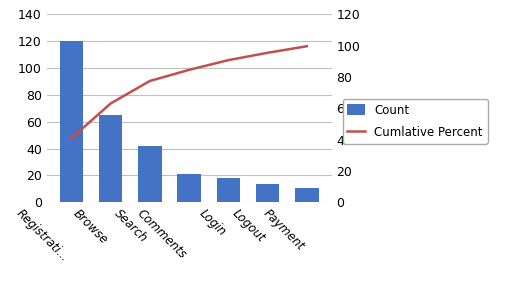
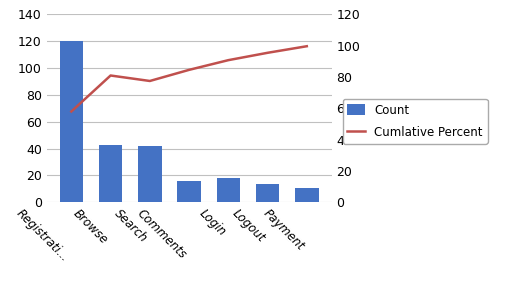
Cumlative Percent/Registrati...: 41 -> 58
Count/Browse: 65 -> 43
Cumlative Percent/Browse: 63 -> 81
Count/Comments: 21 -> 16
